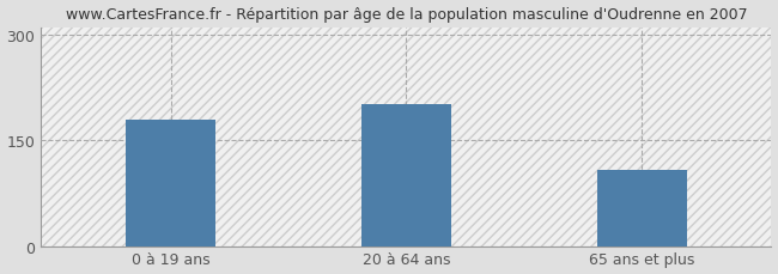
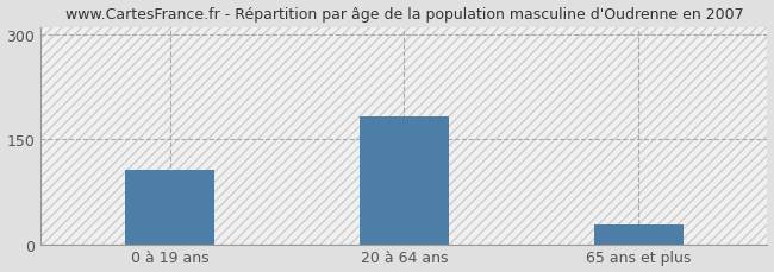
0 à 19 ans: 180 -> 107
20 à 64 ans: 202 -> 183
65 ans et plus: 108 -> 28
